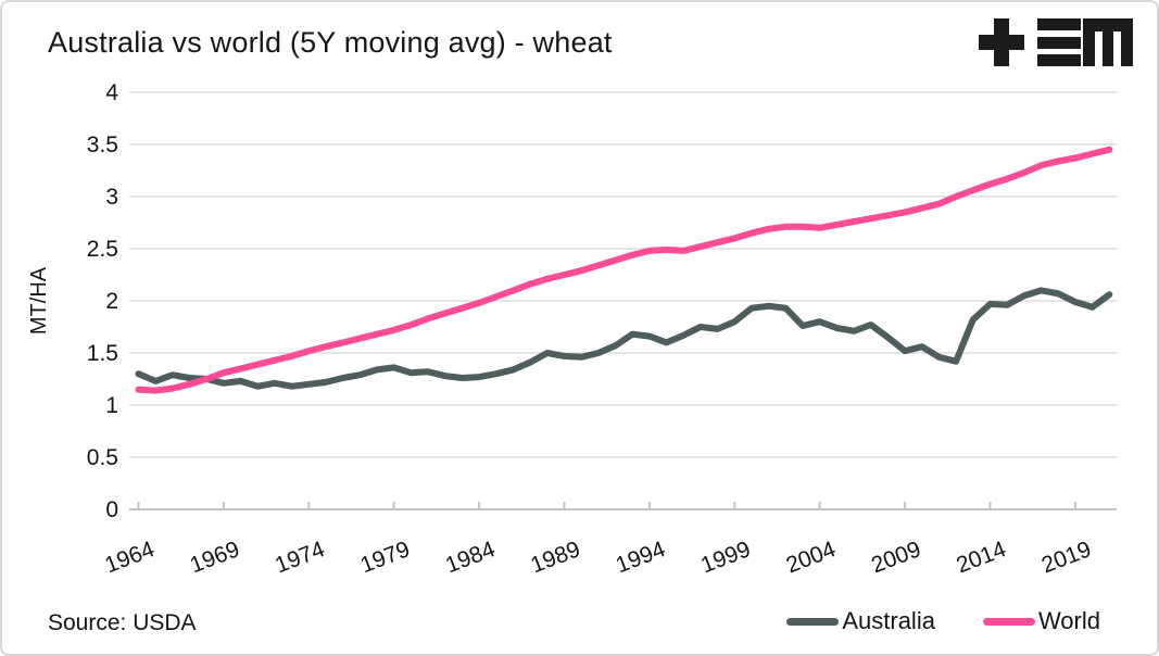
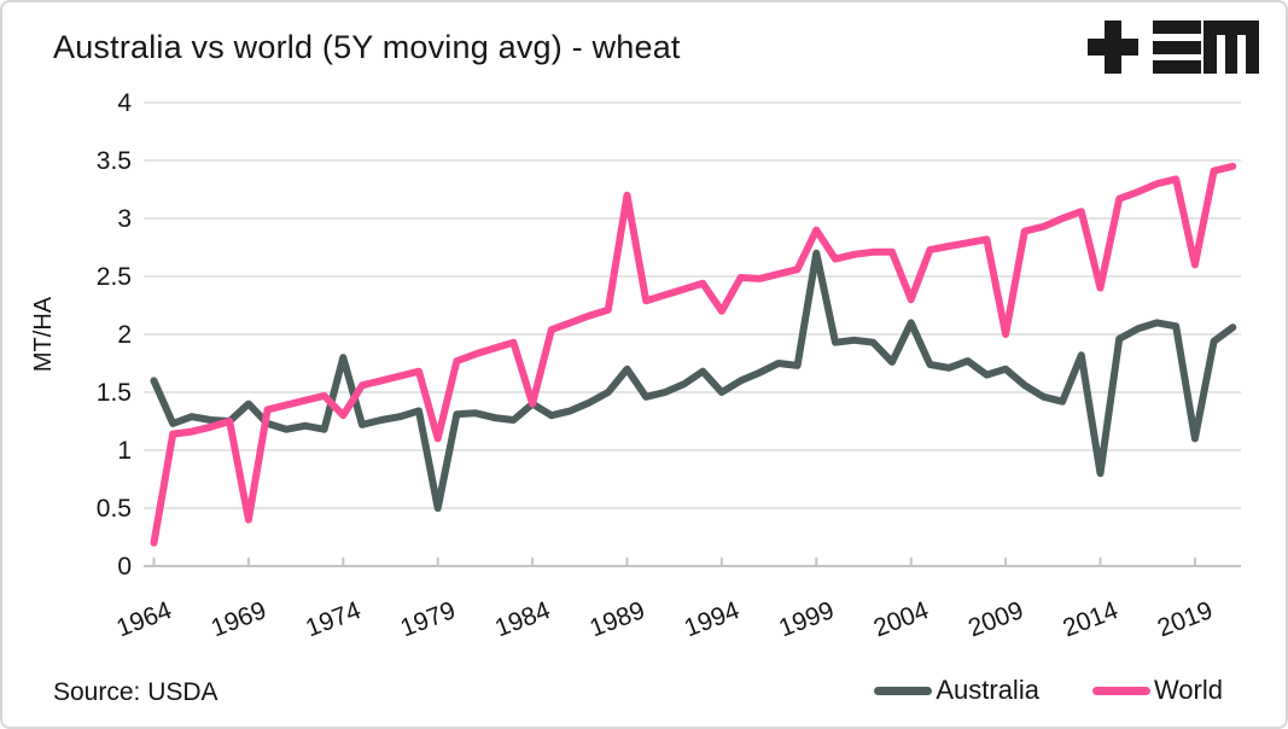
Australia/1964: 1.3 -> 1.6
World/1964: 1.1 -> 0.2
Australia/1969: 1.2 -> 1.4
World/1969: 1.3 -> 0.4
Australia/1974: 1.2 -> 1.8
World/1974: 1.5 -> 1.3
Australia/1979: 1.4 -> 0.5
World/1979: 1.7 -> 1.1
Australia/1984: 1.3 -> 1.4
World/1984: 2.0 -> 1.4
Australia/1989: 1.5 -> 1.7
World/1989: 2.2 -> 3.2
Australia/1994: 1.7 -> 1.5
World/1994: 2.5 -> 2.2
Australia/1999: 1.8 -> 2.7
World/1999: 2.6 -> 2.9
Australia/2004: 1.8 -> 2.1
World/2004: 2.7 -> 2.3
Australia/2009: 1.5 -> 1.7
World/2009: 2.9 -> 2.0
Australia/2014: 2.0 -> 0.8
World/2014: 3.1 -> 2.4
Australia/2019: 2.0 -> 1.1
World/2019: 3.4 -> 2.6
